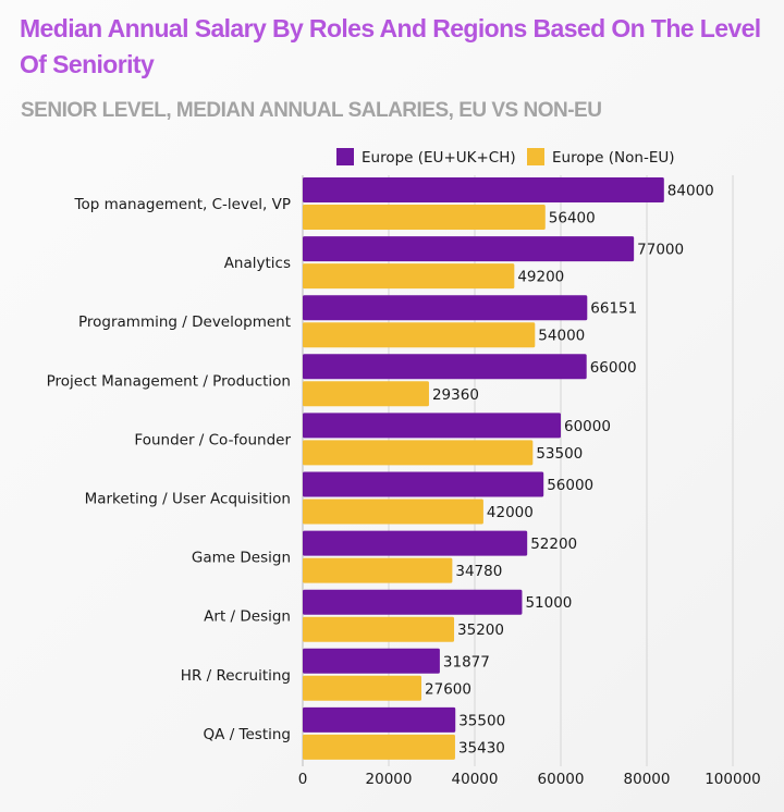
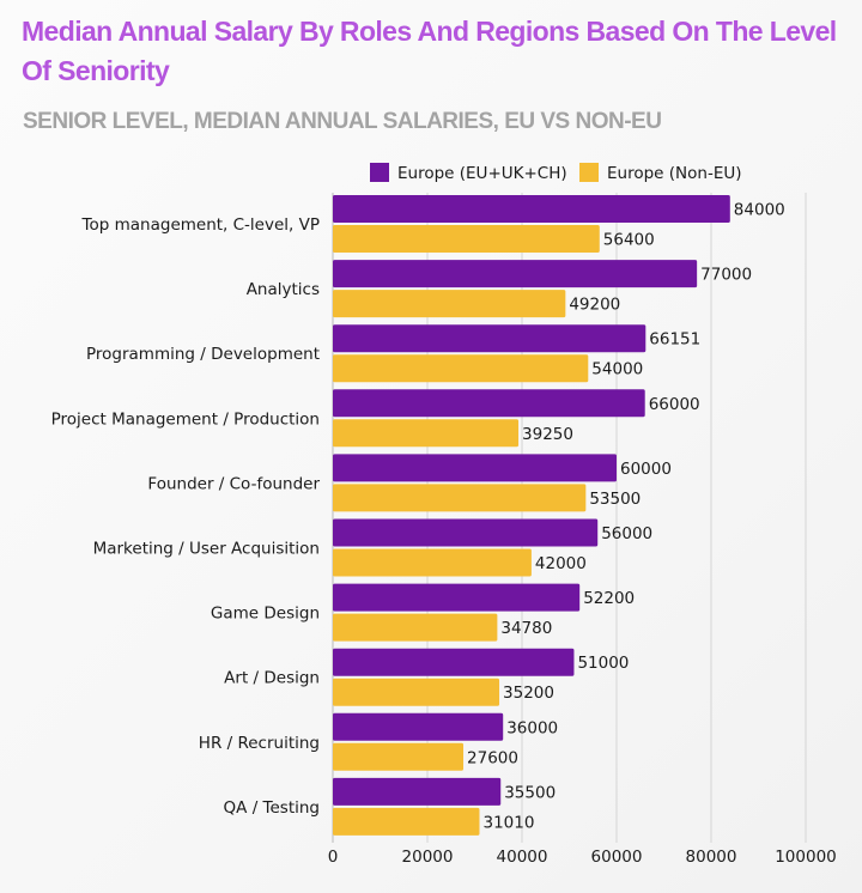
Europe (Non-EU)/Project Management / Production: 29360 -> 39250
Europe (EU+UK+CH)/HR / Recruiting: 31877 -> 36000
Europe (Non-EU)/QA / Testing: 35430 -> 31010
